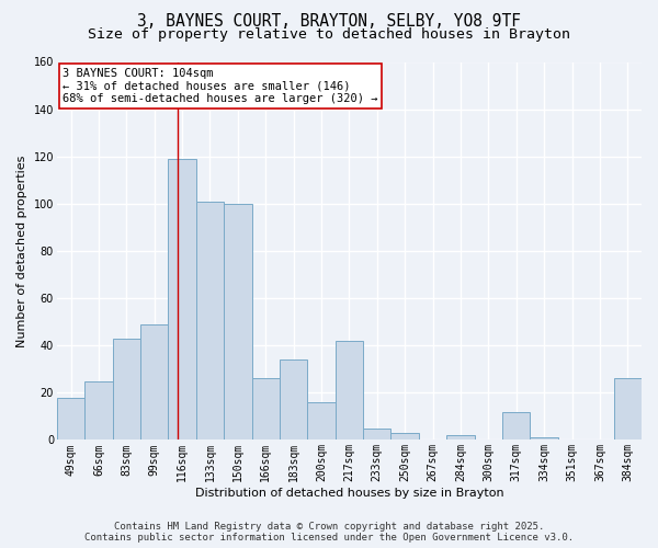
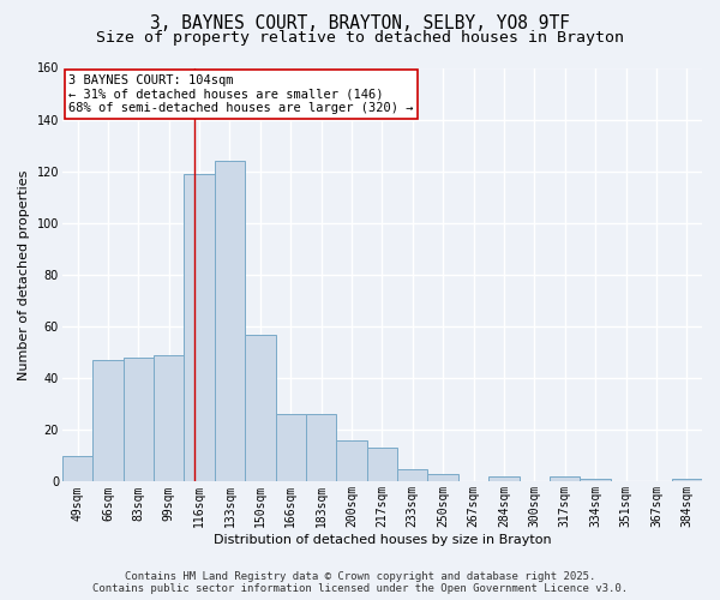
49sqm: 18 -> 10
66sqm: 25 -> 47
83sqm: 43 -> 48
133sqm: 101 -> 124
150sqm: 100 -> 57
183sqm: 34 -> 26
217sqm: 42 -> 13
317sqm: 12 -> 2
384sqm: 26 -> 1
